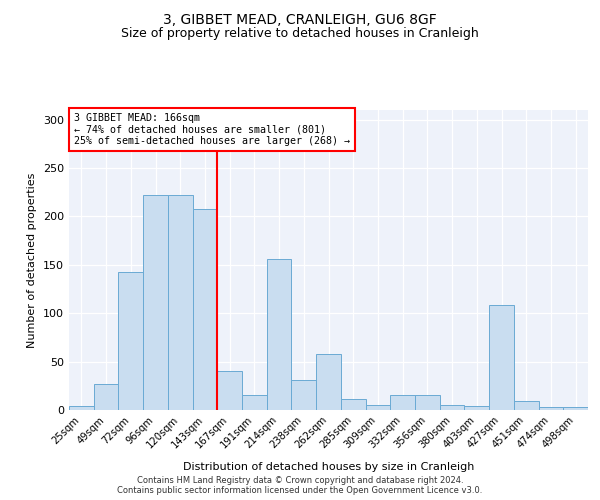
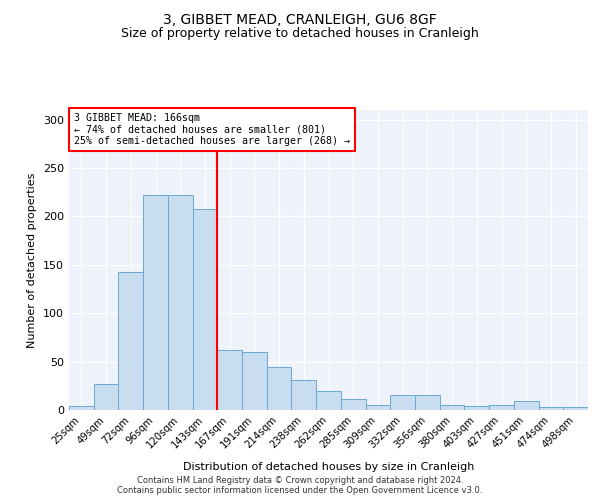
167sqm: 40 -> 62
191sqm: 16 -> 60
214sqm: 156 -> 44
262sqm: 58 -> 20
427sqm: 108 -> 5
